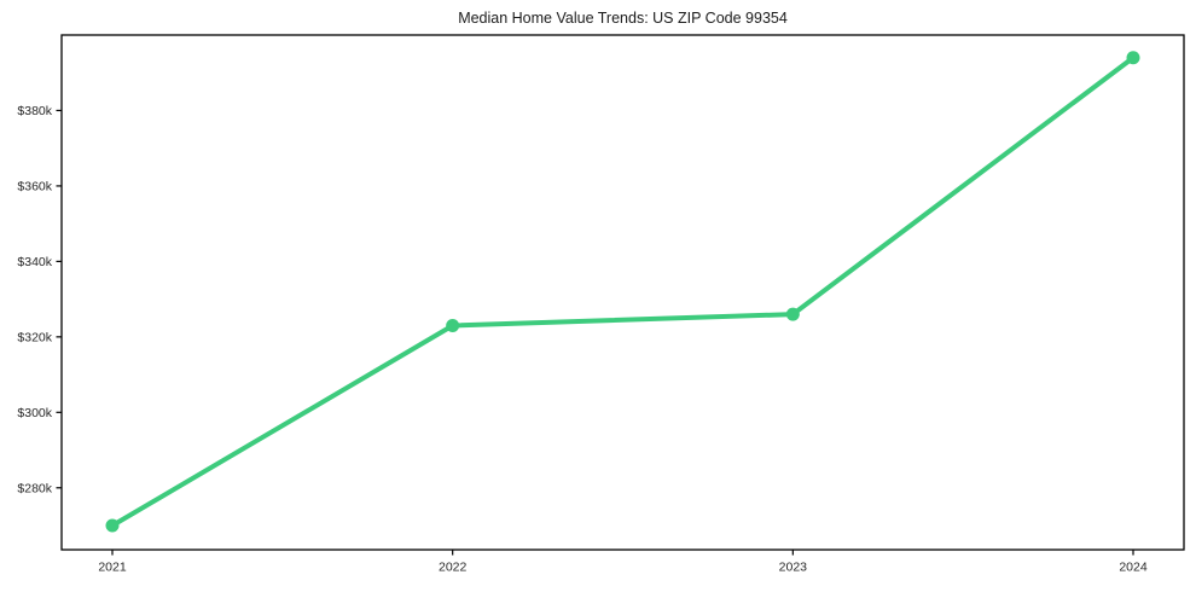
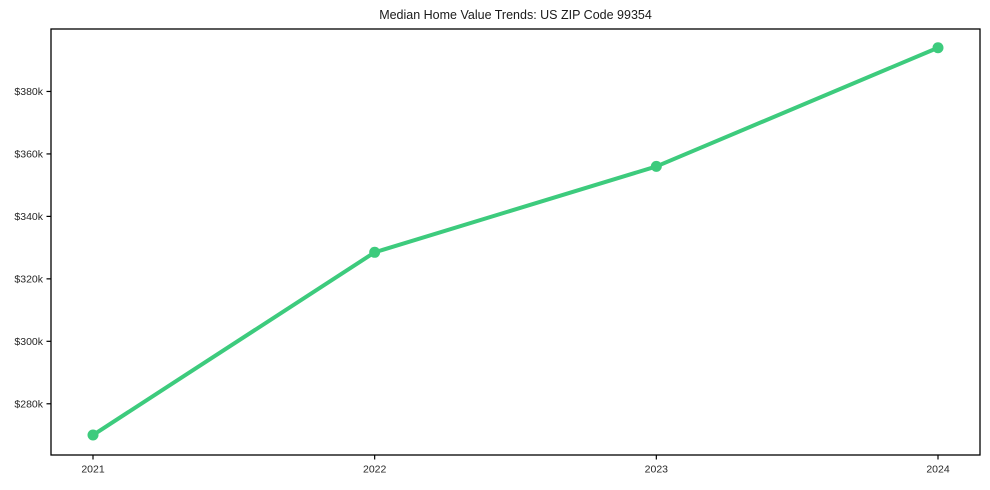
2022: $323k -> $328k
2023: $326k -> $356k
